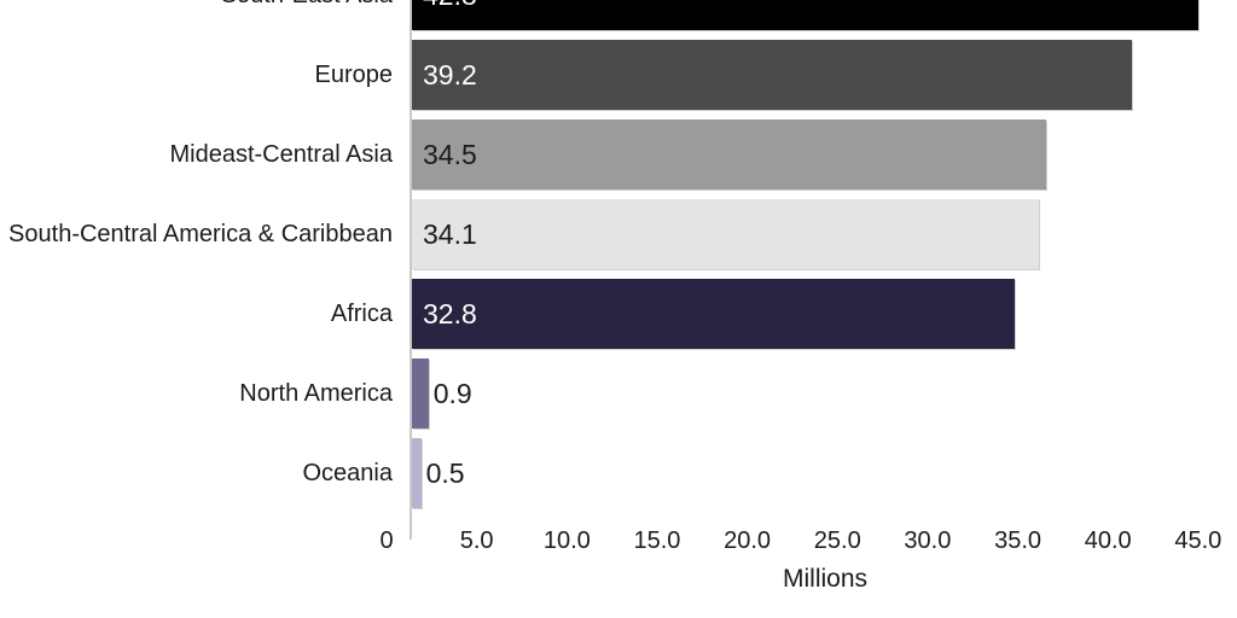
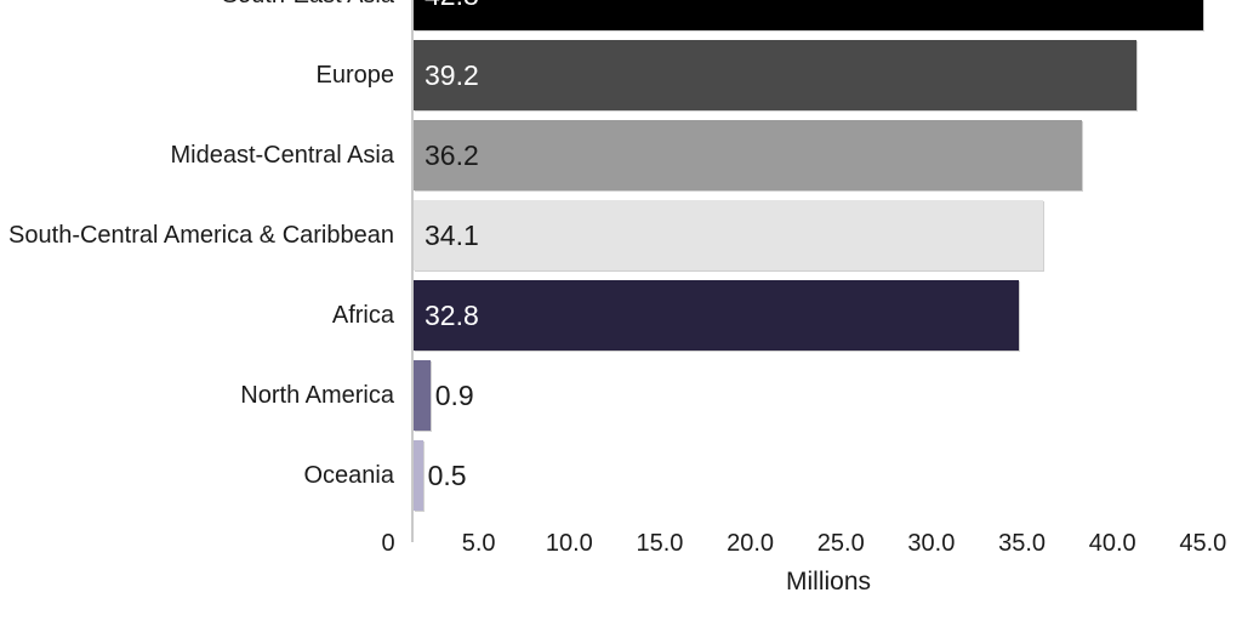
Mideast-Central Asia: 34.5 -> 36.2
